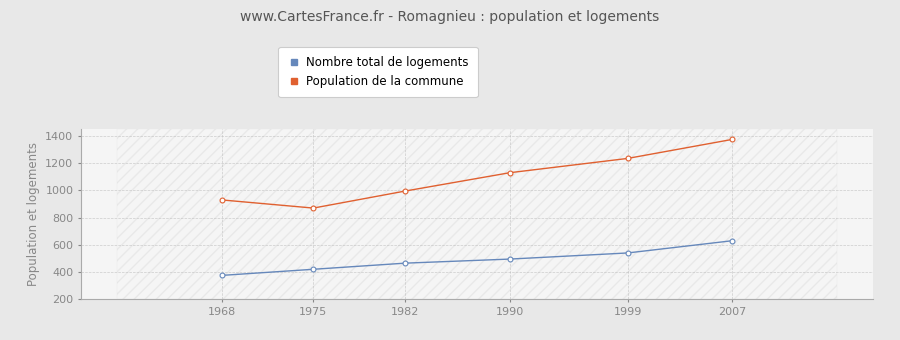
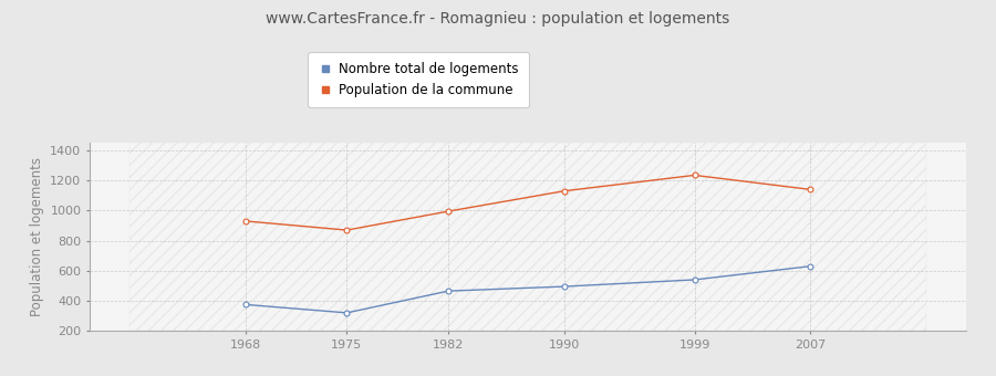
Nombre total de logements/1975: 420 -> 320
Population de la commune/2007: 1380 -> 1140
